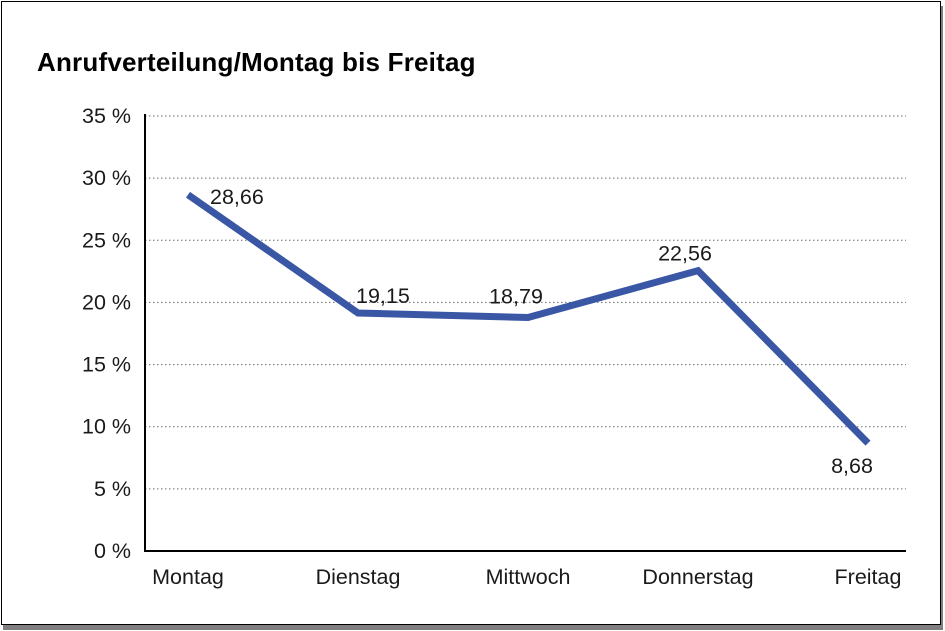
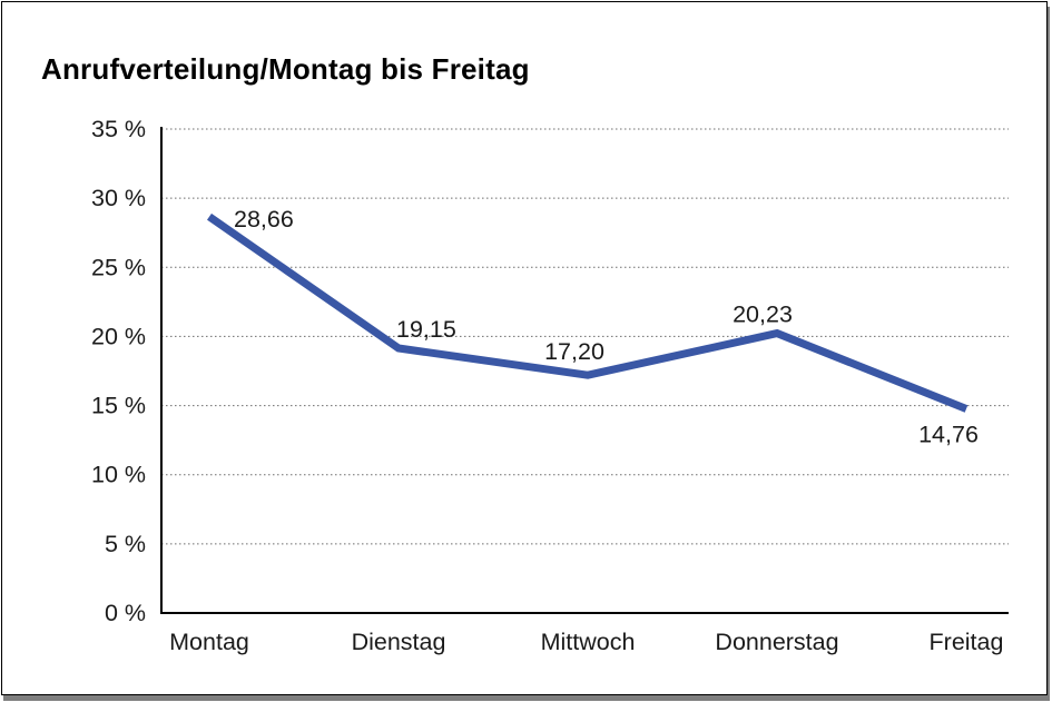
Mittwoch: 18,79 -> 17,20
Donnerstag: 22,56 -> 20,23
Freitag: 8,68 -> 14,76
